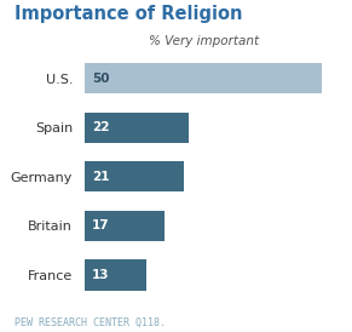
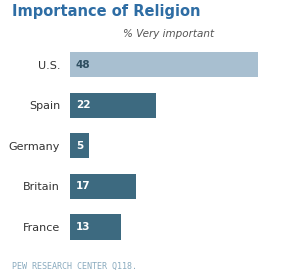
U.S.: 50 -> 48
Germany: 21 -> 5
